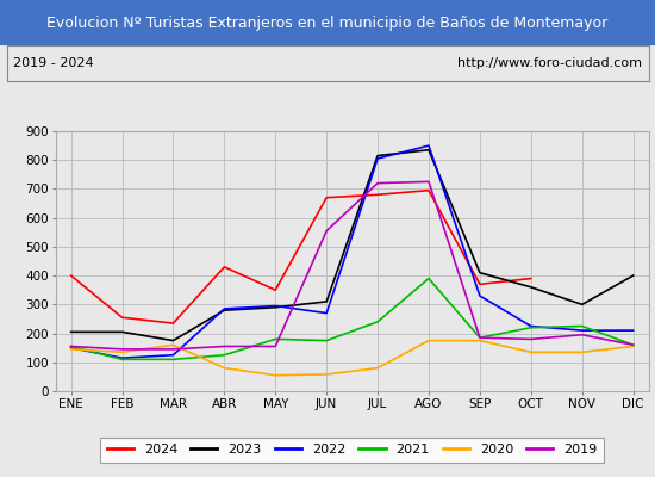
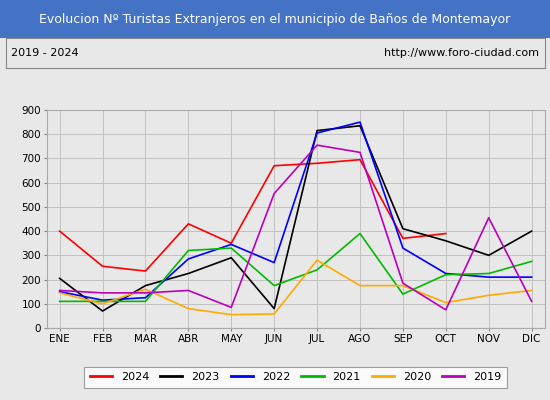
2021/ENE: 155 -> 110
2023/FEB: 205 -> 70
2020/FEB: 135 -> 100
2023/ABR: 280 -> 225
2021/ABR: 125 -> 320
2022/MAY: 295 -> 345
2021/MAY: 180 -> 330
2019/MAY: 155 -> 85
2023/JUN: 310 -> 80
2020/JUL: 80 -> 280
2019/JUL: 720 -> 755
2021/SEP: 185 -> 140
2020/OCT: 135 -> 105
2019/OCT: 180 -> 75
2019/NOV: 195 -> 455
2021/DIC: 160 -> 275
2019/DIC: 160 -> 110
